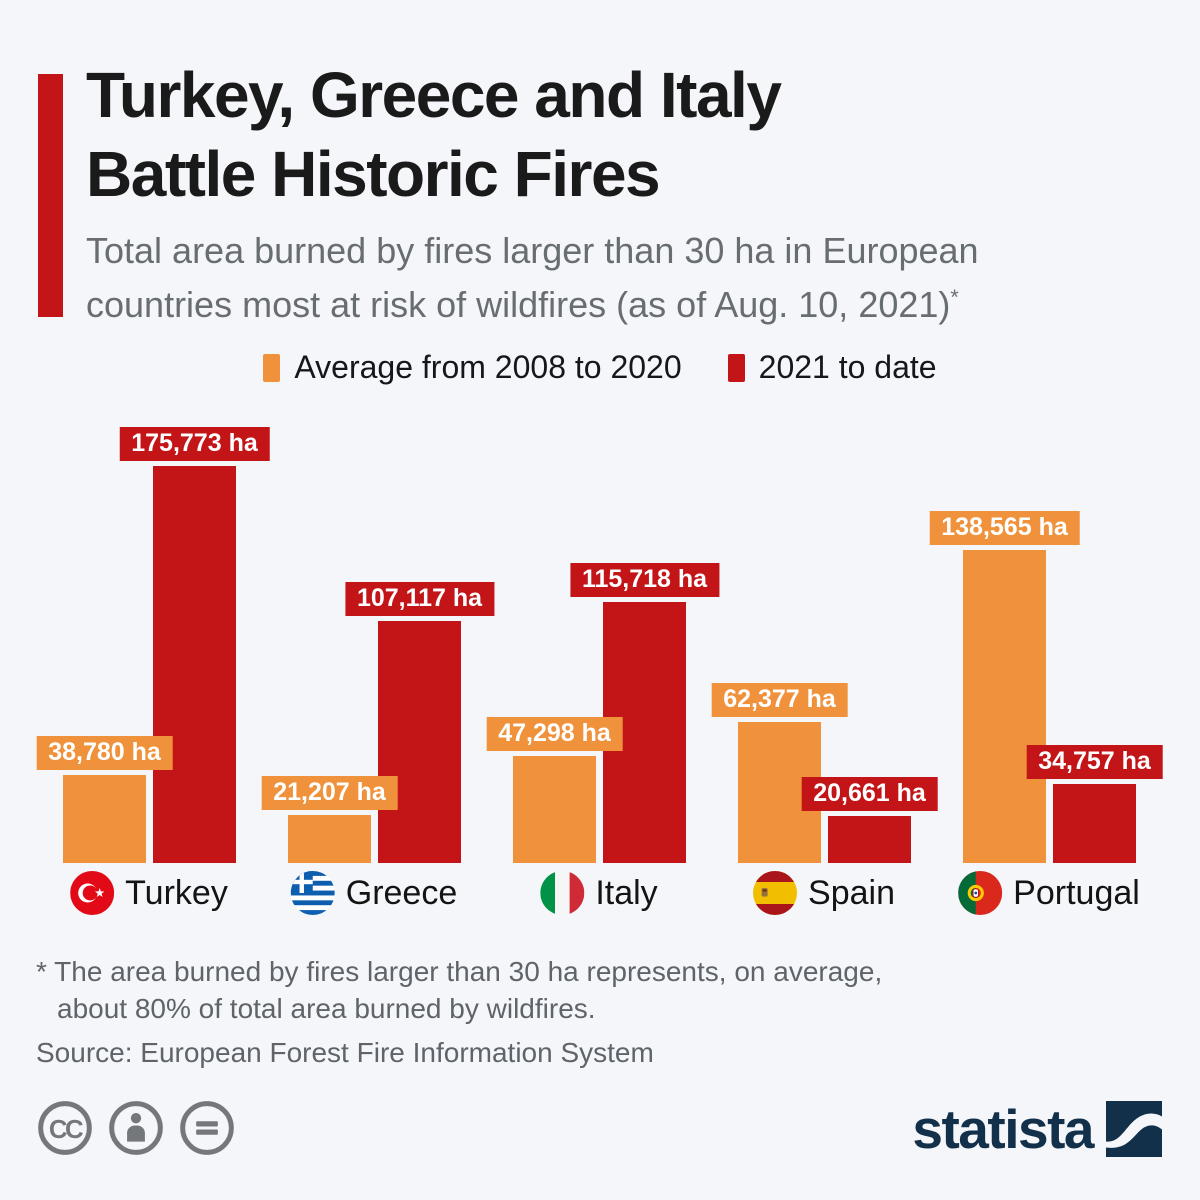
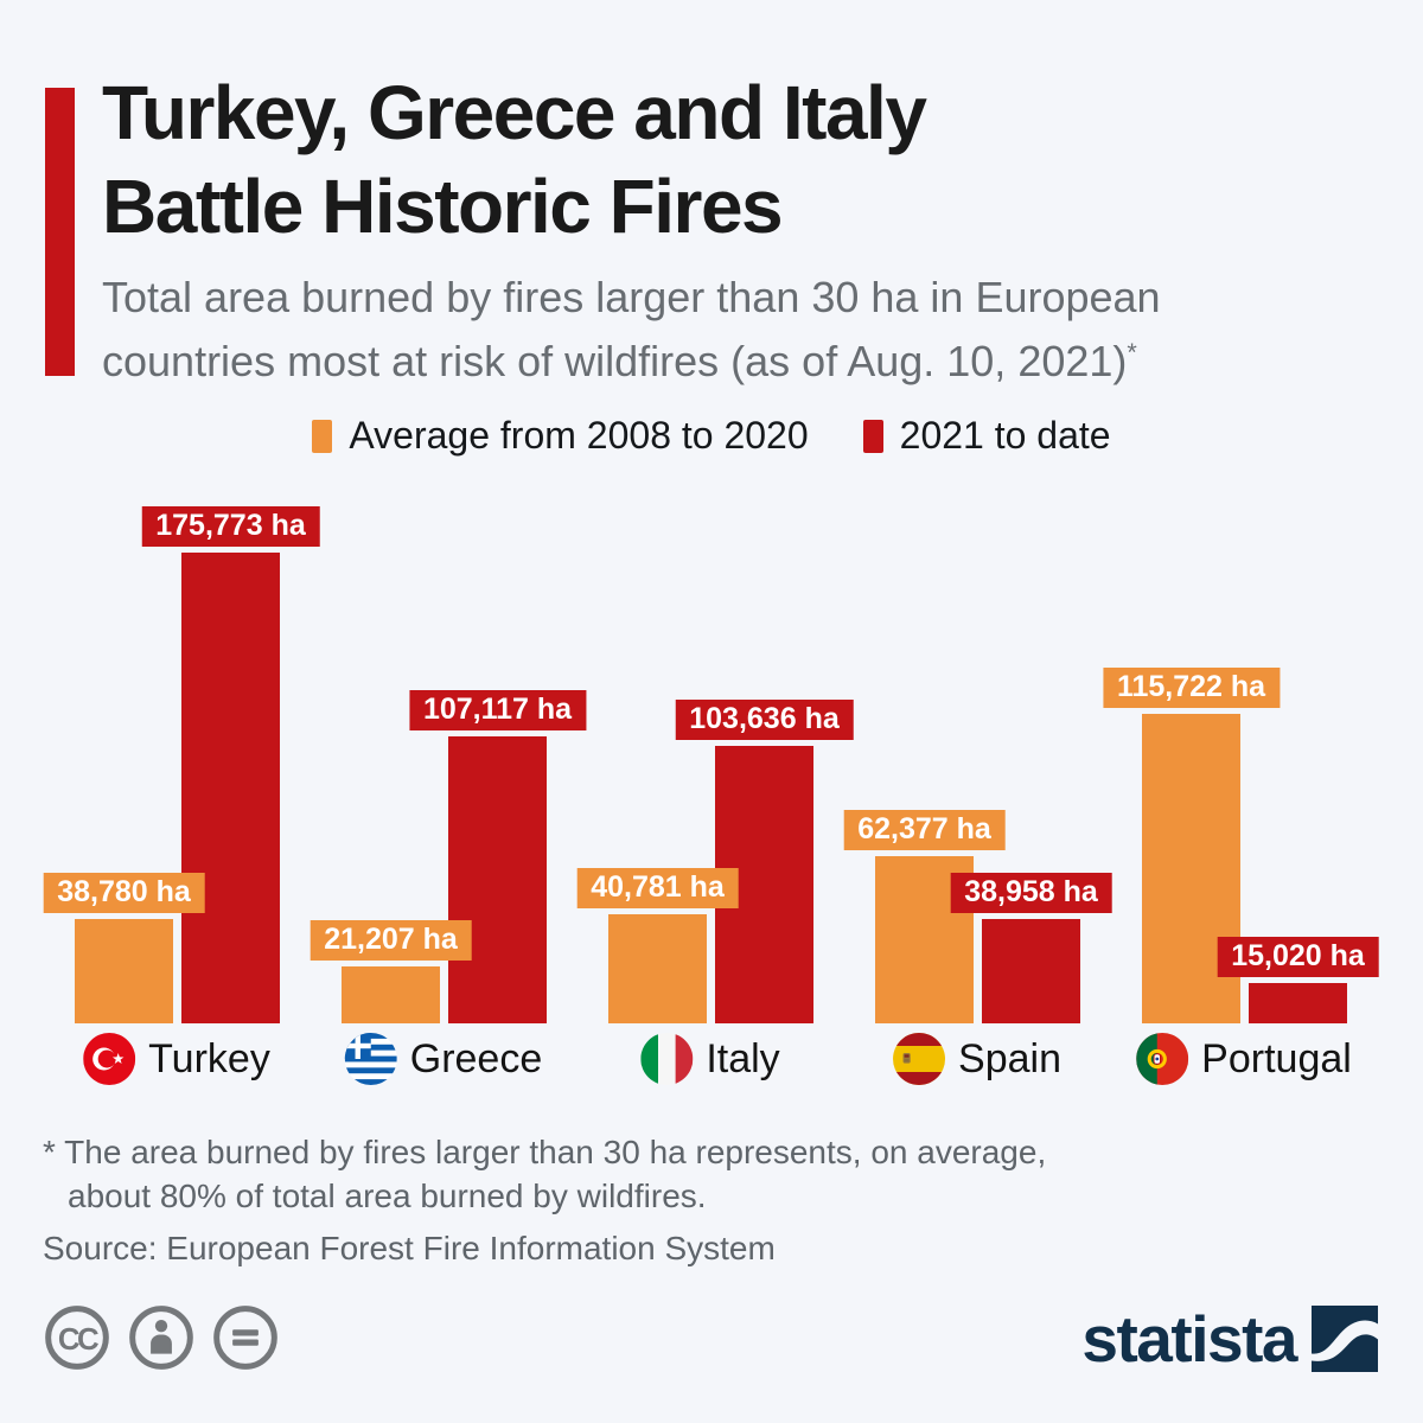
Average from 2008 to 2020/Italy: 47,298 -> 40,781
2021 to date/Italy: 115,718 -> 103,636
2021 to date/Spain: 20,661 -> 38,958
Average from 2008 to 2020/Portugal: 138,565 -> 115,722
2021 to date/Portugal: 34,757 -> 15,020
